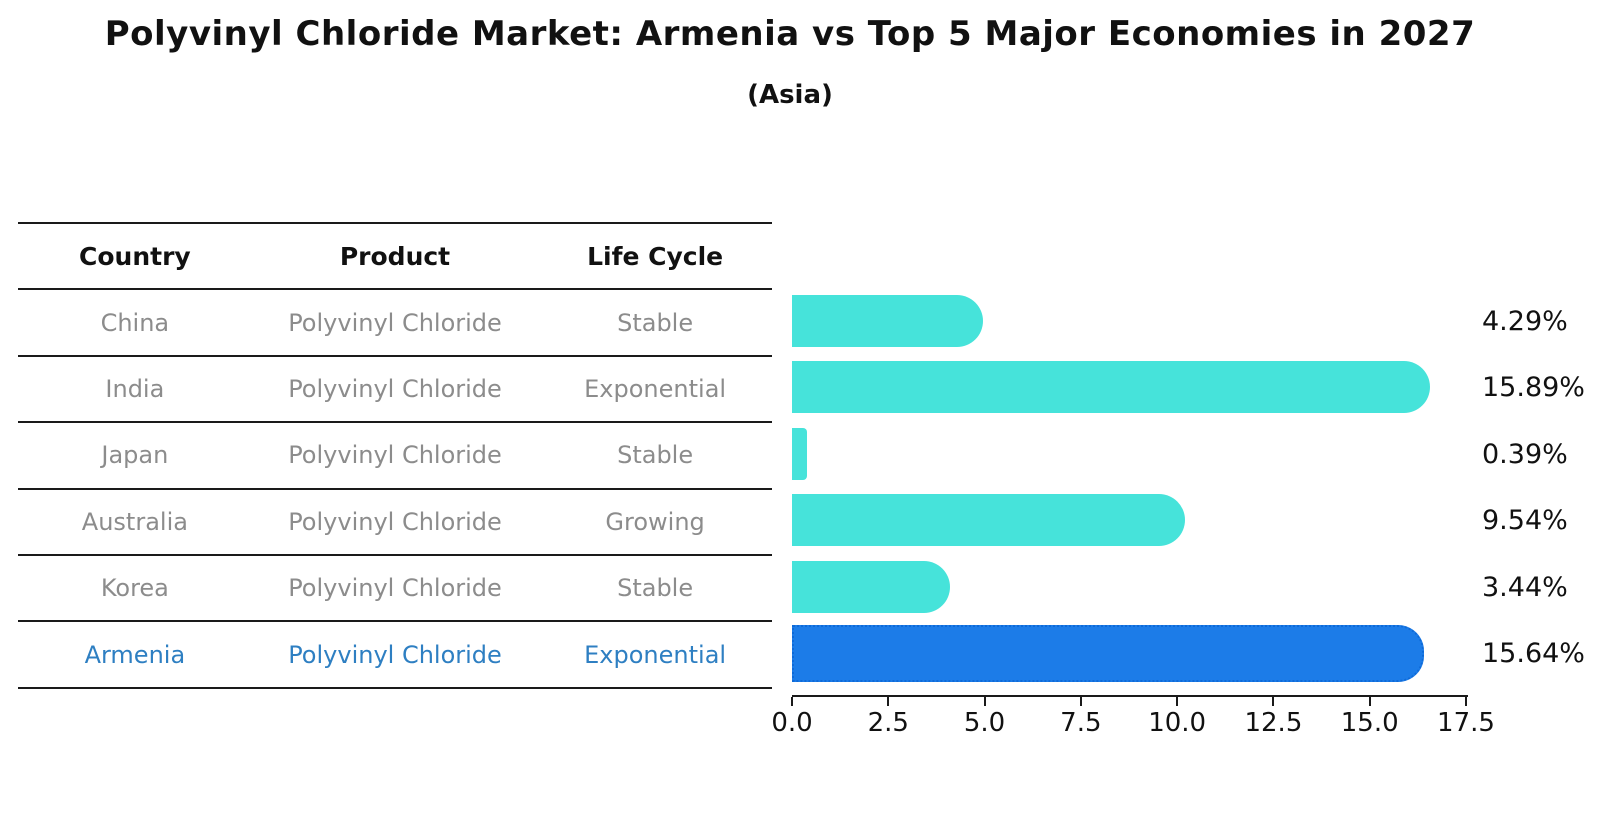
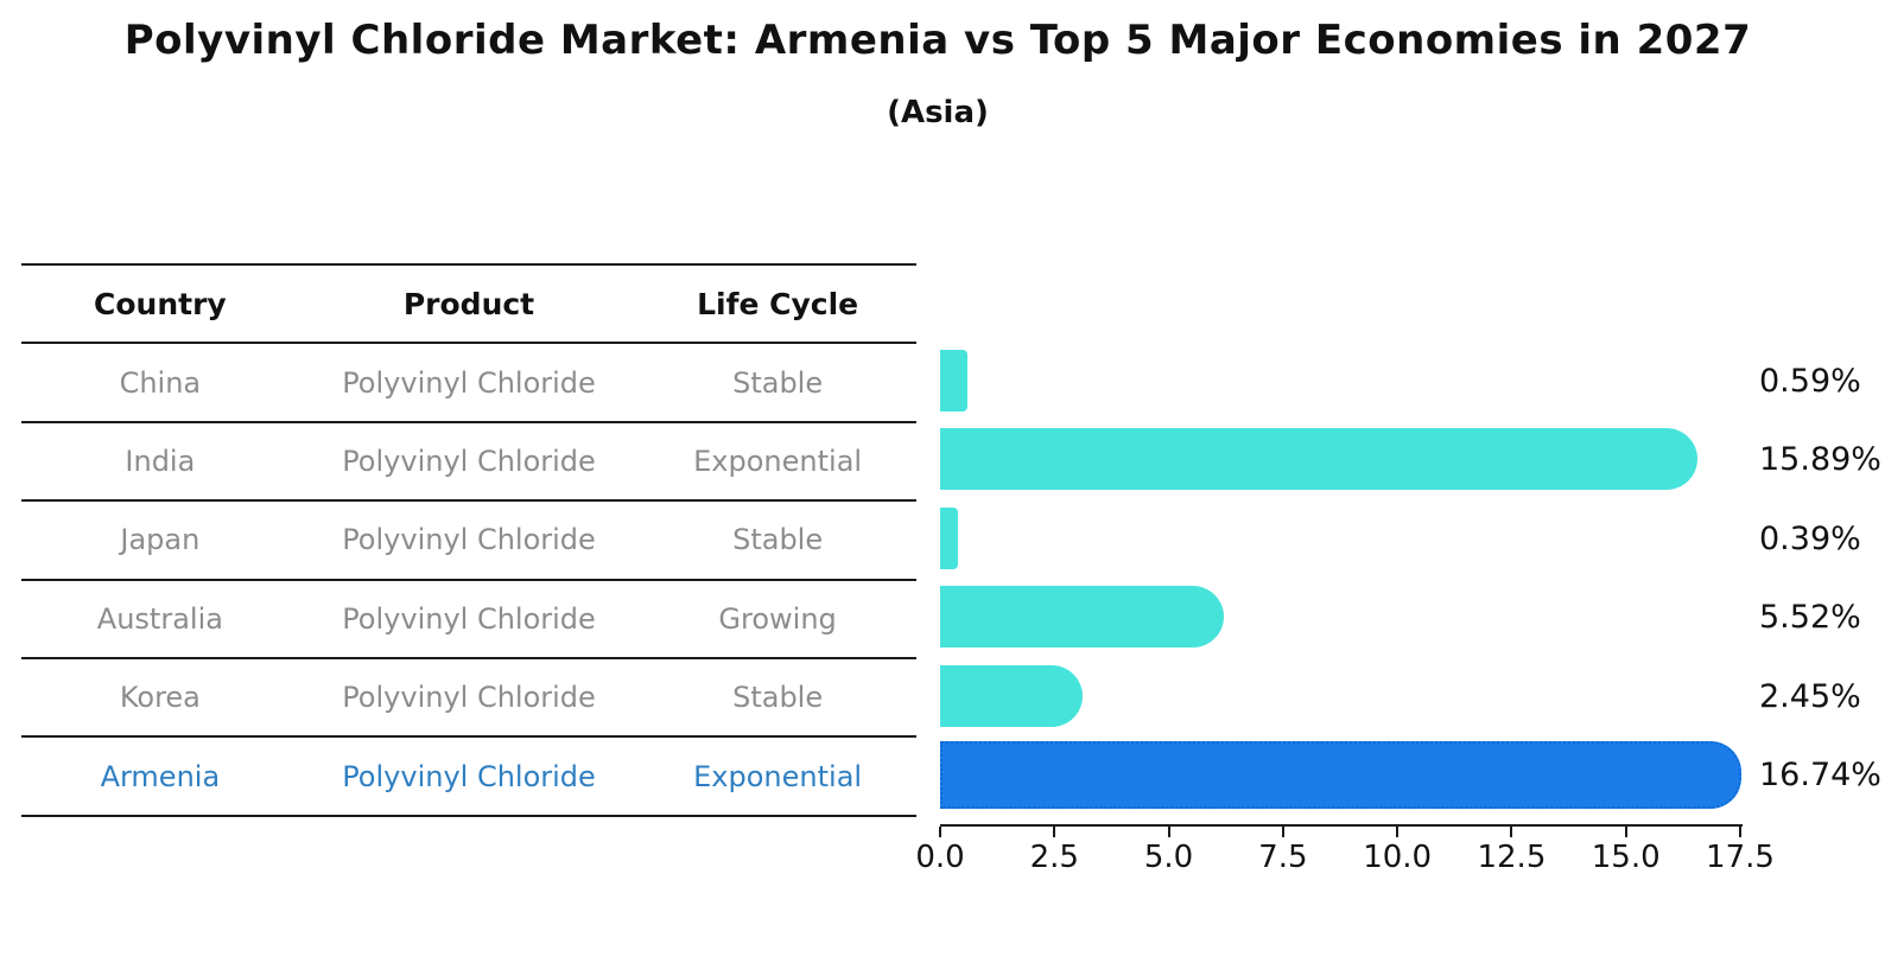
China: 4.29% -> 0.59%
Australia: 9.54% -> 5.52%
Korea: 3.44% -> 2.45%
Armenia: 15.64% -> 16.74%
